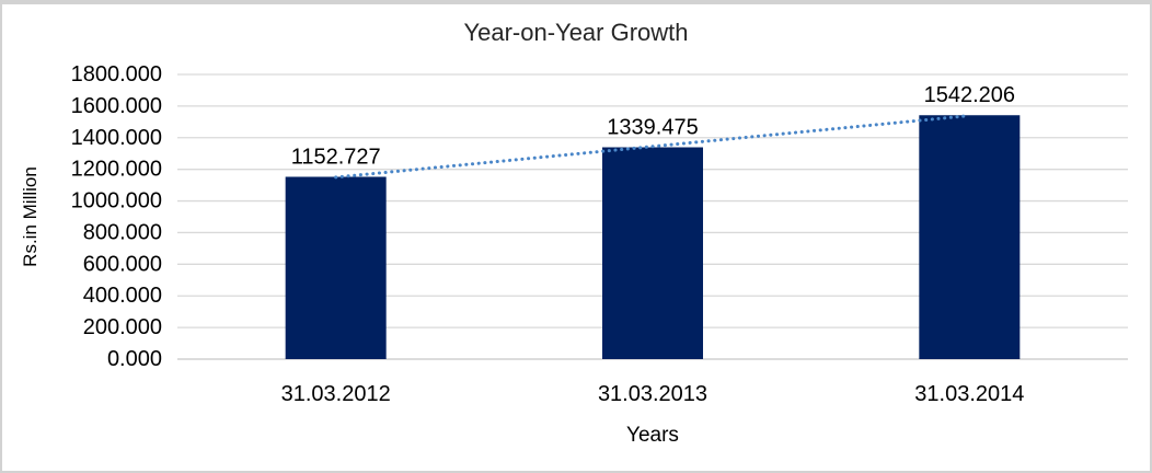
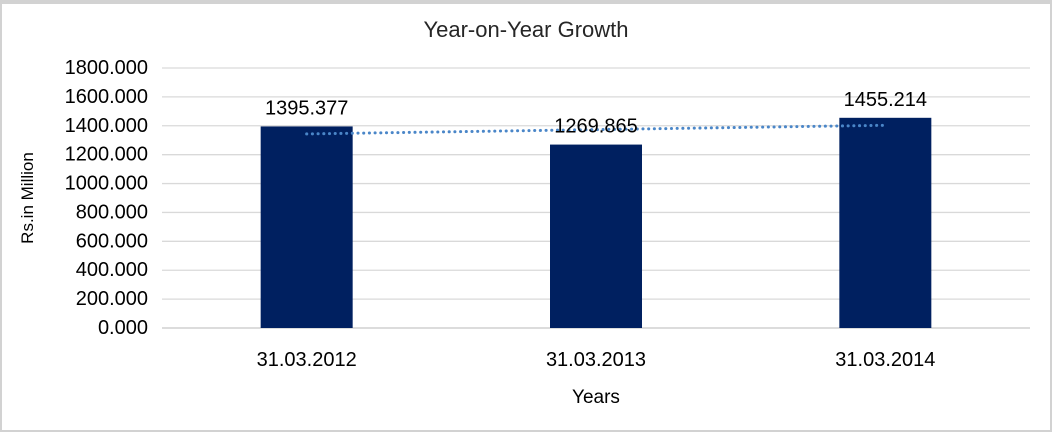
31.03.2012: 1152.727 -> 1395.377
31.03.2013: 1339.475 -> 1269.865
31.03.2014: 1542.206 -> 1455.214
